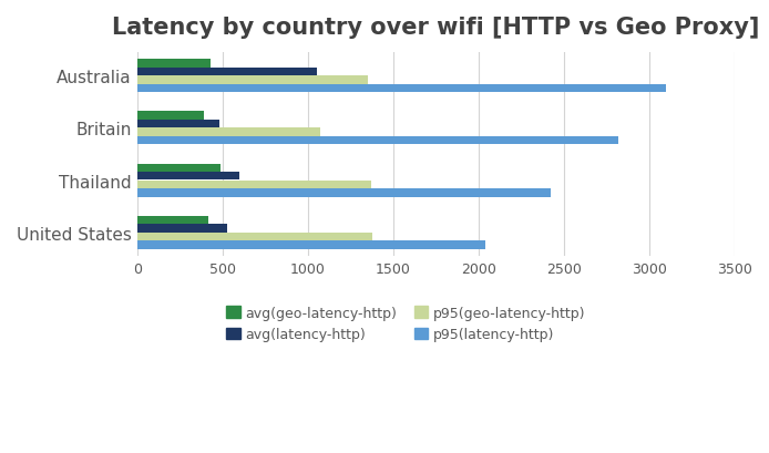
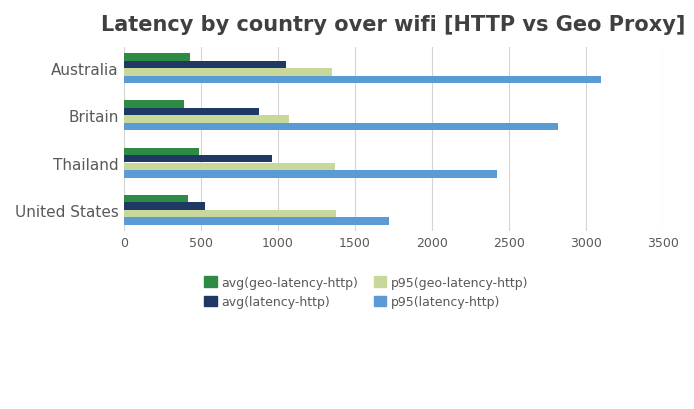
avg(latency-http)/Britain: 480 -> 880
avg(latency-http)/Thailand: 600 -> 960
p95(latency-http)/United States: 2040 -> 1720
